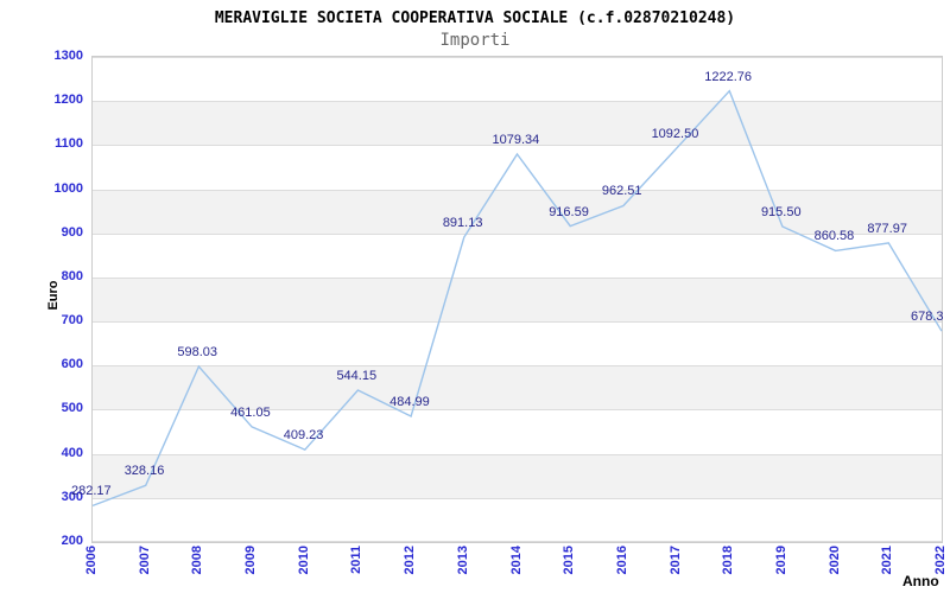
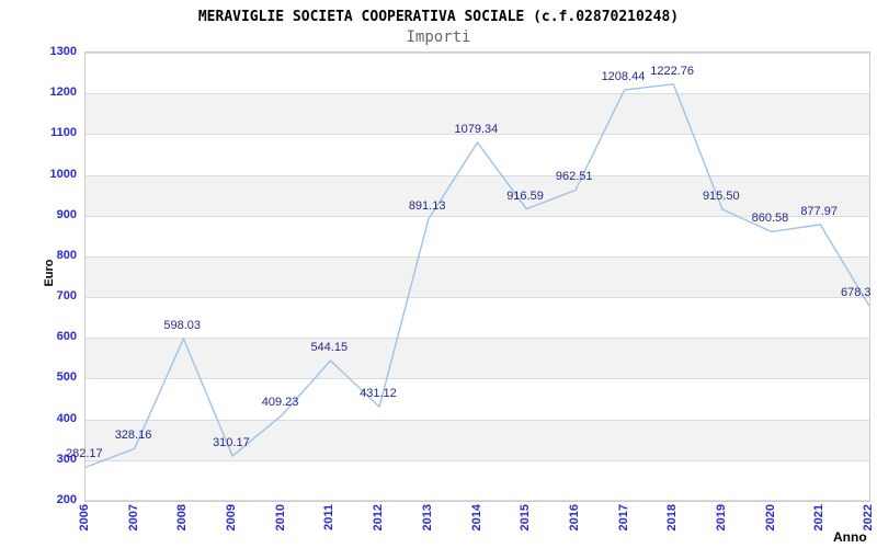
2009: 461.05 -> 310.17
2012: 484.99 -> 431.12
2017: 1092.50 -> 1208.44
